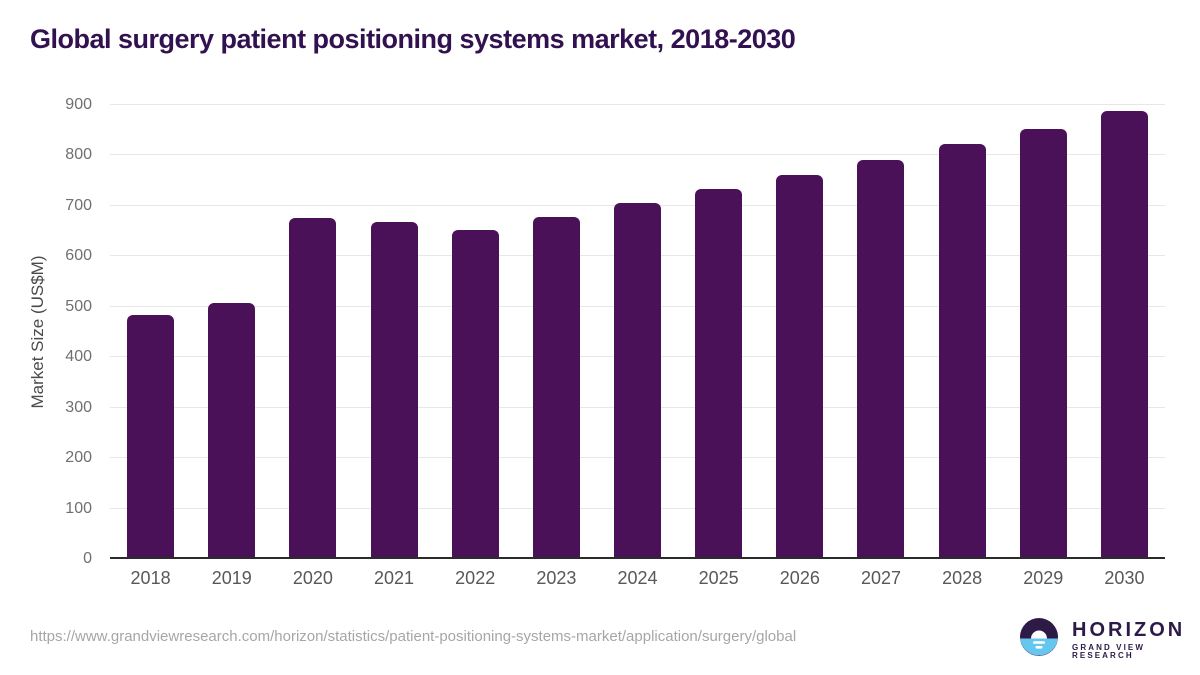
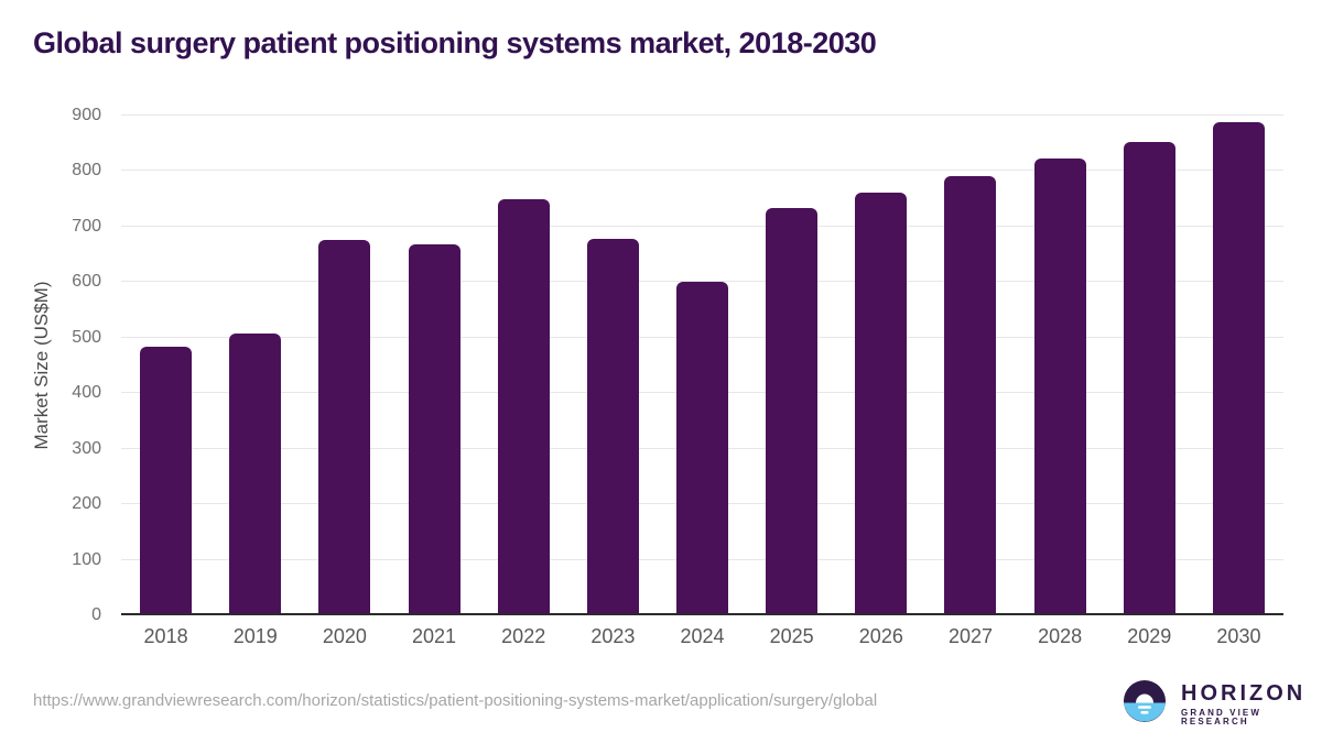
2022: 650 -> 750
2024: 700 -> 600
